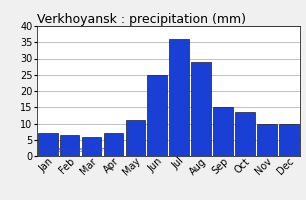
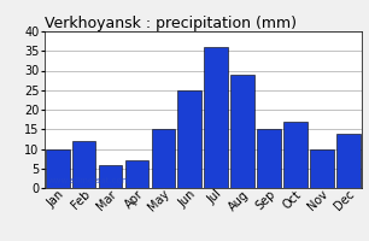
Jan: 7.0 -> 10.0
Feb: 6.5 -> 12.0
May: 11.0 -> 15.0
Oct: 13.5 -> 17.0
Dec: 10.0 -> 14.0
